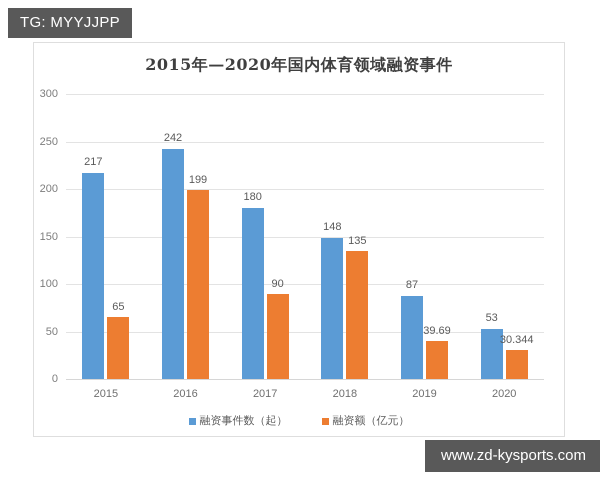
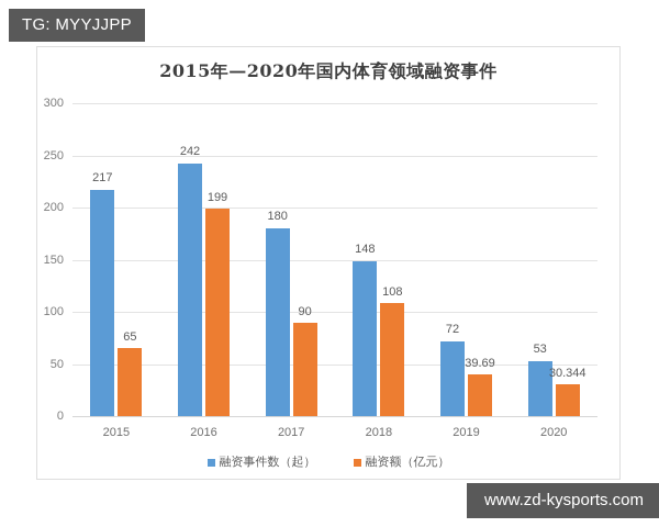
融资额（亿元）/2018: 135 -> 108
融资事件数（起）/2019: 87 -> 72
